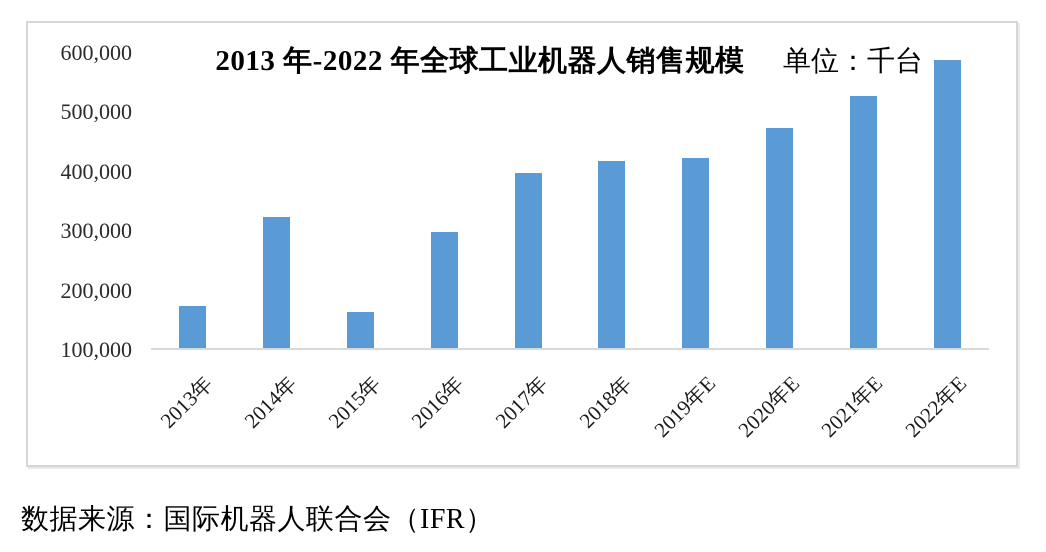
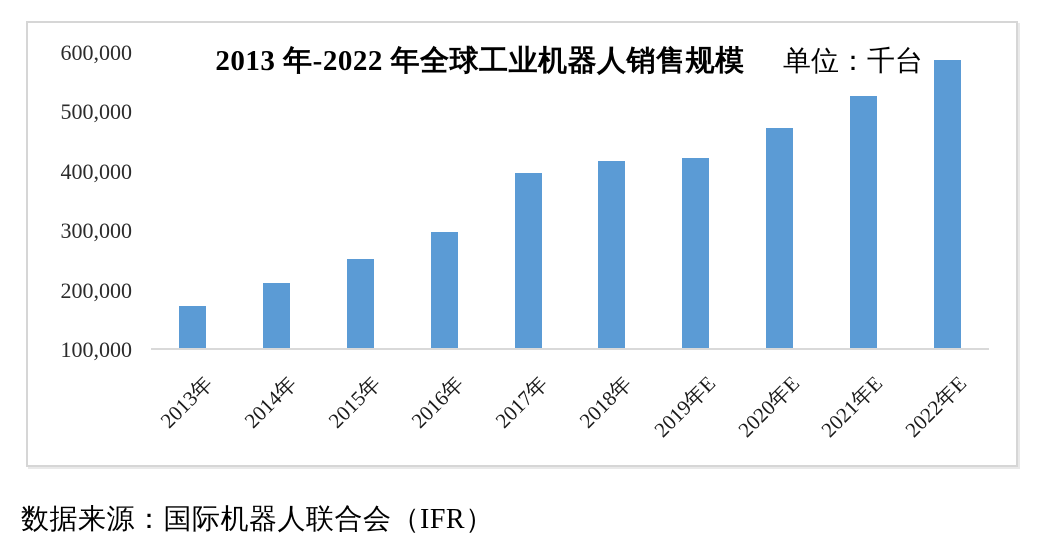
2014年: 320000 -> 210000
2015年: 160000 -> 250000
